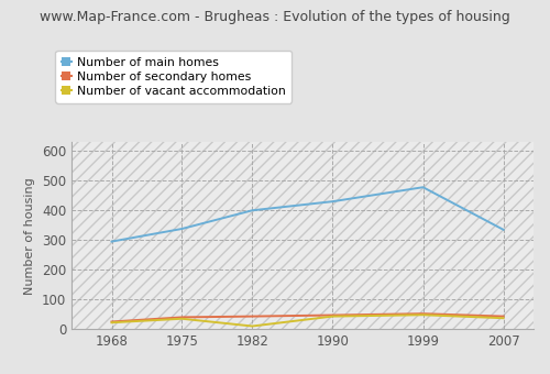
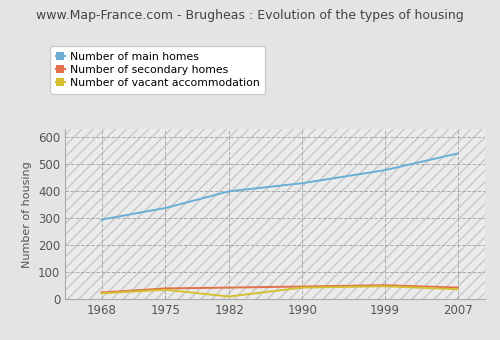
Number of main homes/2007: 335 -> 540
